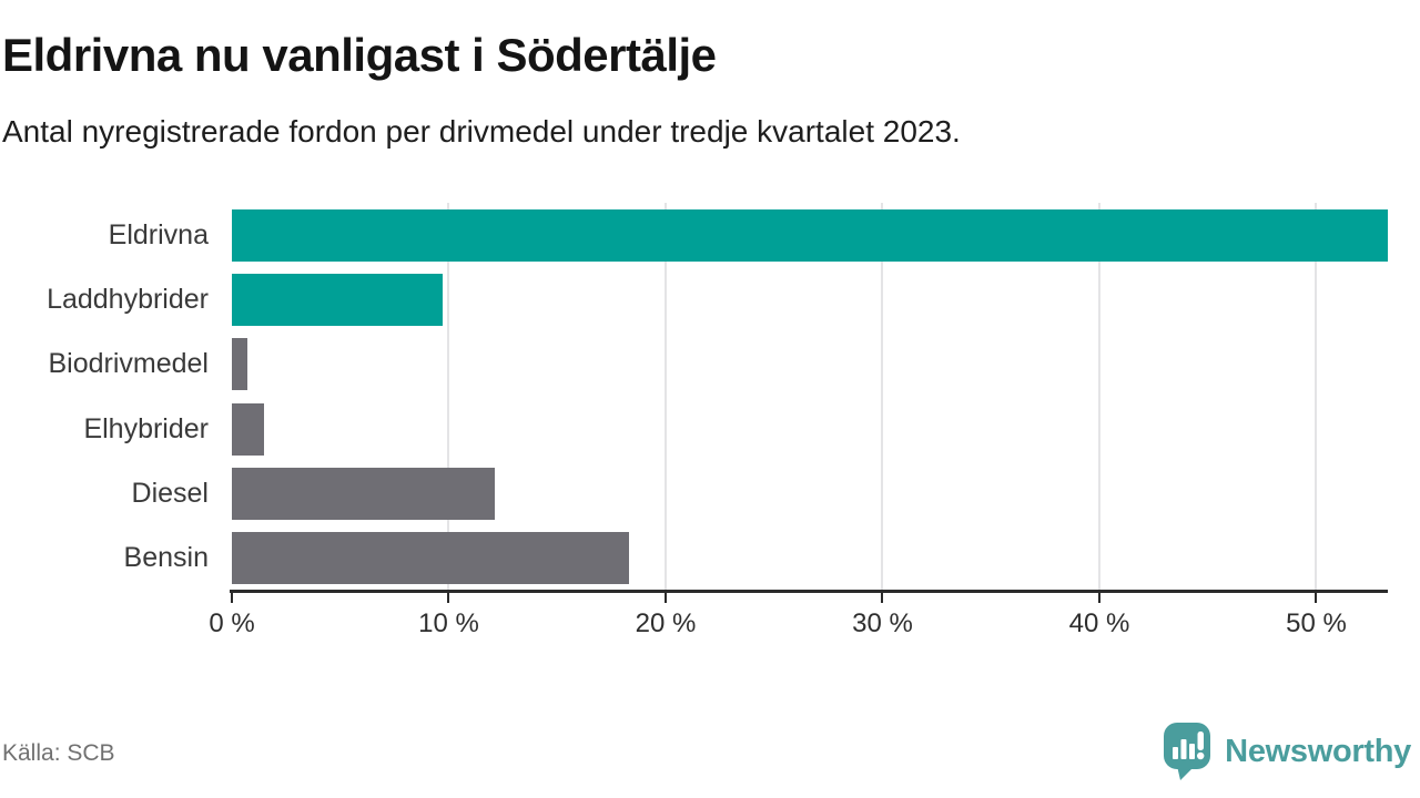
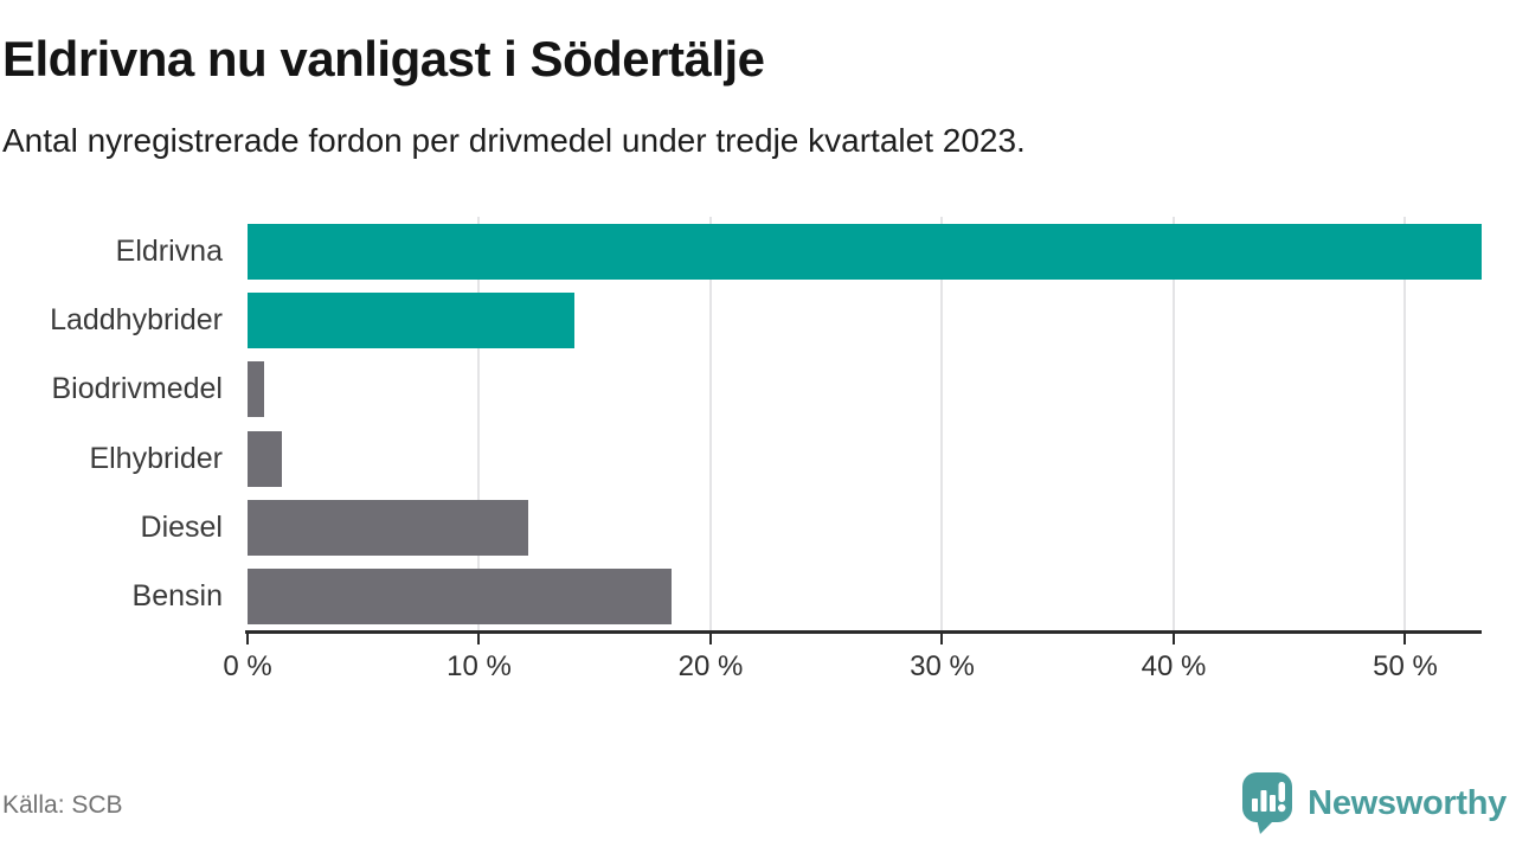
Laddhybrider: 9.7% -> 14.1%
